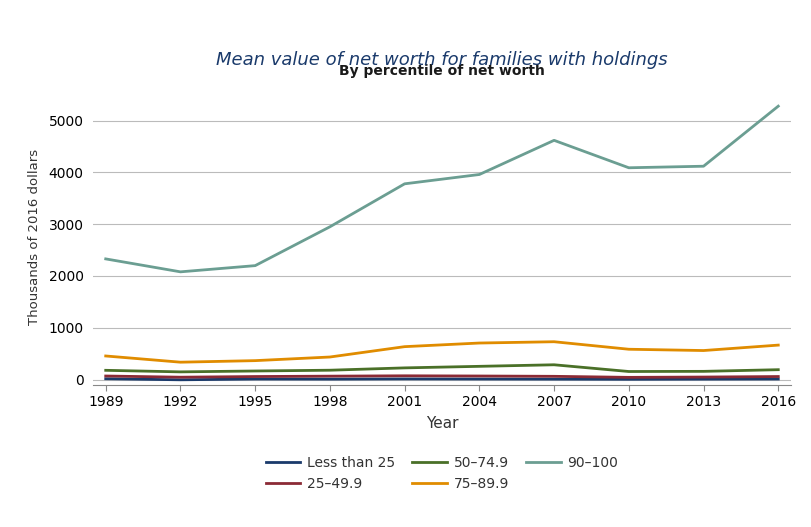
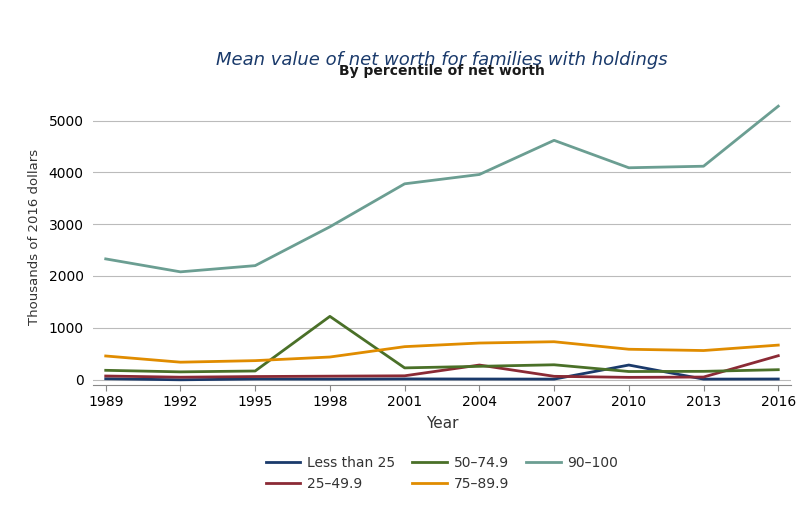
50–74.9/1998: 180 -> 1220
25–49.9/2004: 70 -> 280
Less than 25/2010: 0 -> 280
25–49.9/2016: 60 -> 460
